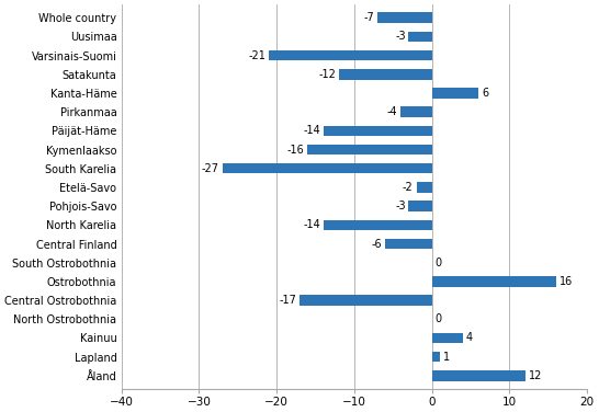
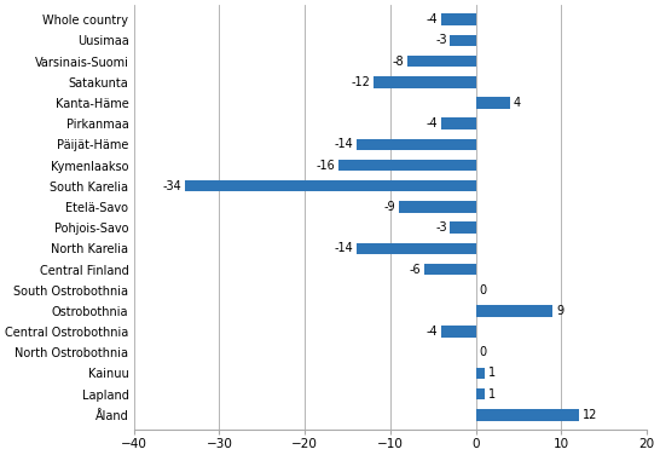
Whole country: -7 -> -4
Varsinais-Suomi: -21 -> -8
Kanta-Häme: 6 -> 4
South Karelia: -27 -> -34
Etelä-Savo: -2 -> -9
Ostrobothnia: 16 -> 9
Central Ostrobothnia: -17 -> -4
Kainuu: 4 -> 1
